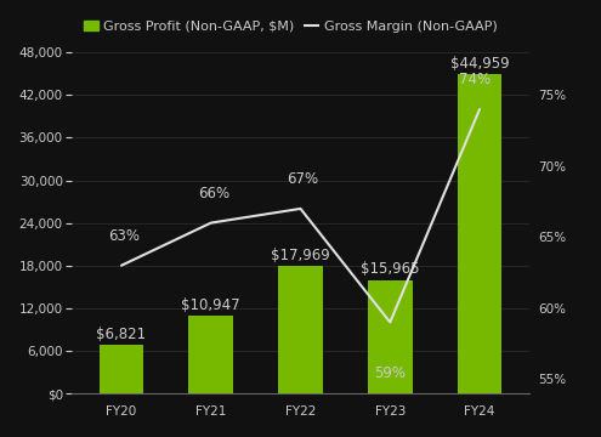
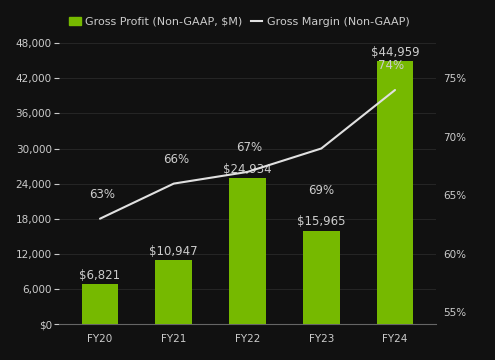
Gross Profit (Non-GAAP, $M)/FY22: $17,969 -> $24,934
Gross Margin (Non-GAAP)/FY23: 59% -> 69%
